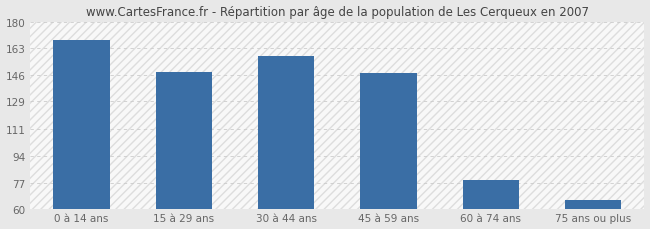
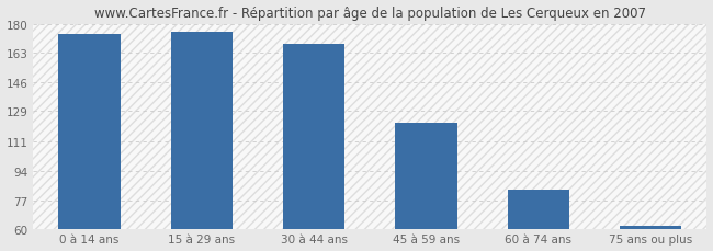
0 à 14 ans: 168 -> 174
15 à 29 ans: 148 -> 175
30 à 44 ans: 158 -> 168
45 à 59 ans: 147 -> 122
60 à 74 ans: 79 -> 83
75 ans ou plus: 66 -> 62
